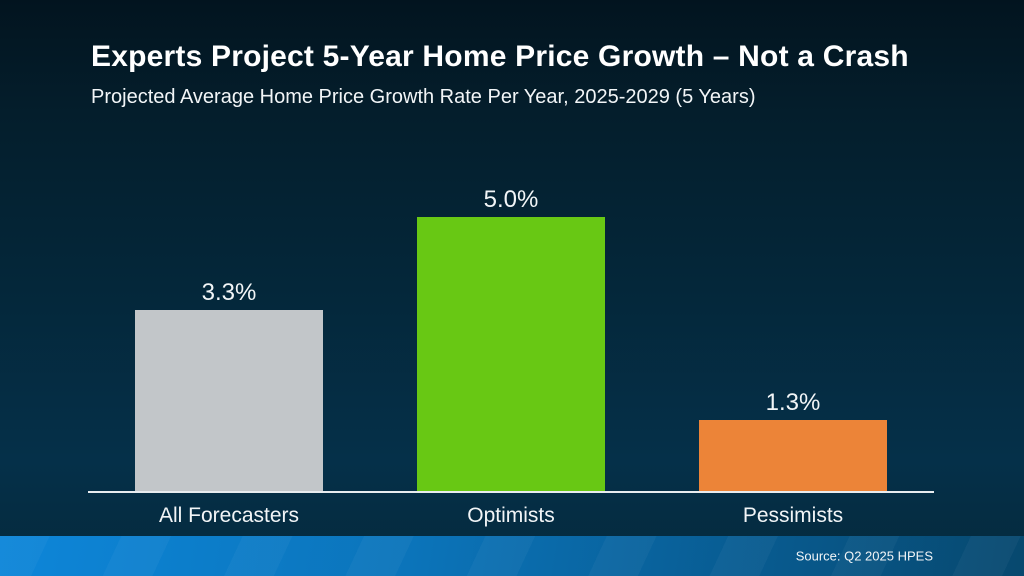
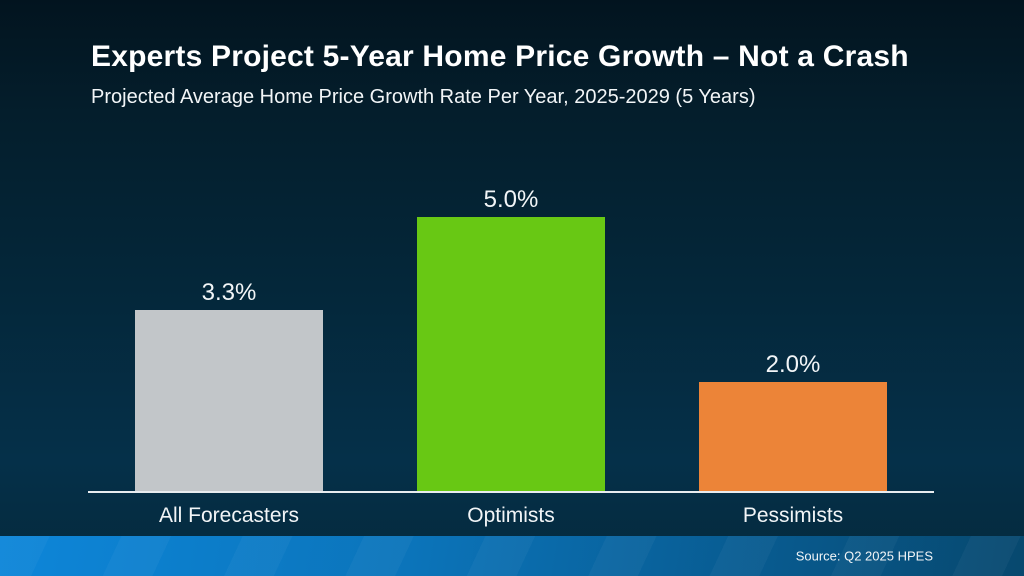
Pessimists: 1.3% -> 2.0%
